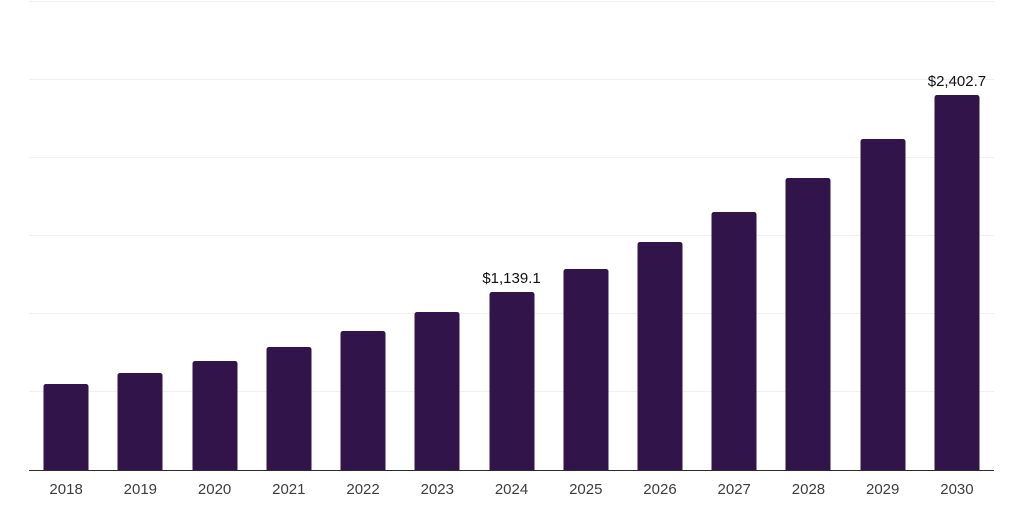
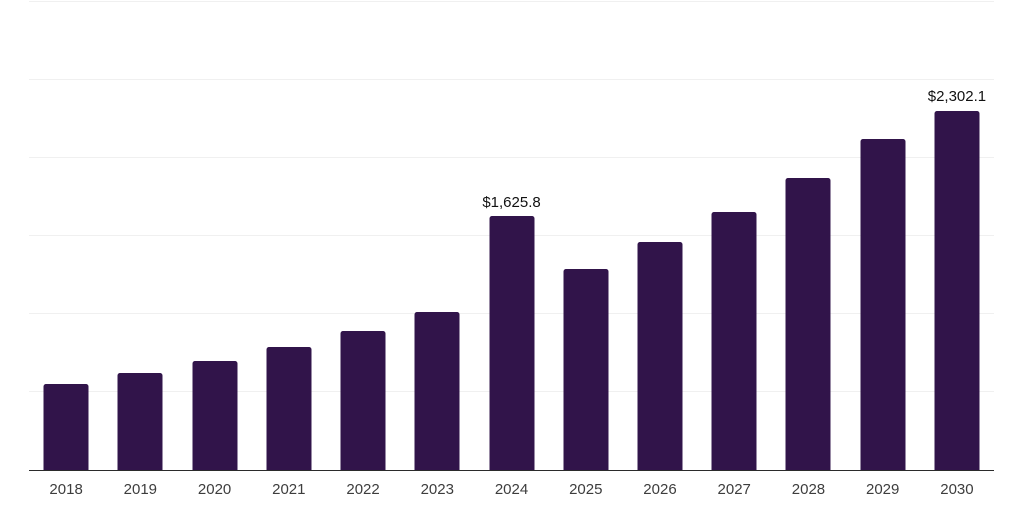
2024: $1,139.1 -> $1,625.8
2030: $2,402.7 -> $2,302.1
